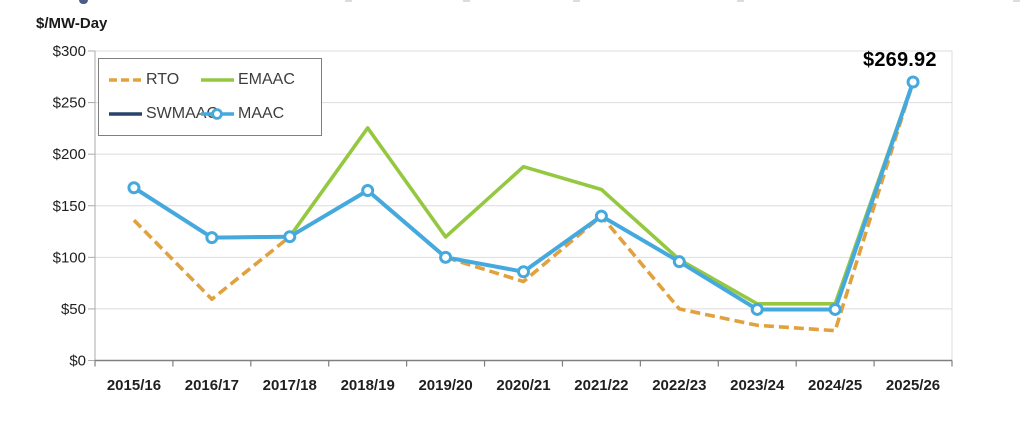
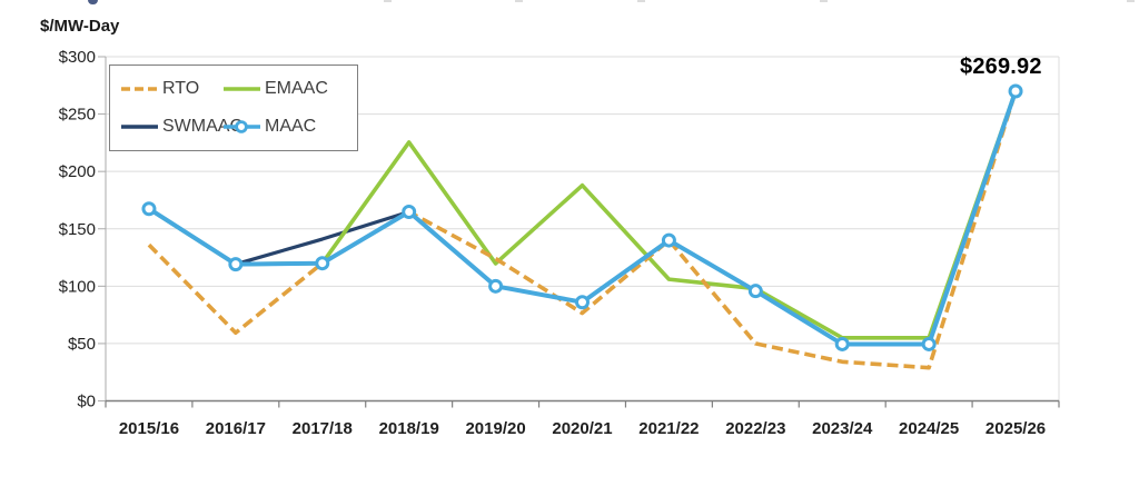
SWMAAC/2017/18: $120 -> $141
RTO/2019/20: $100 -> $124
EMAAC/2021/22: $166 -> $106
